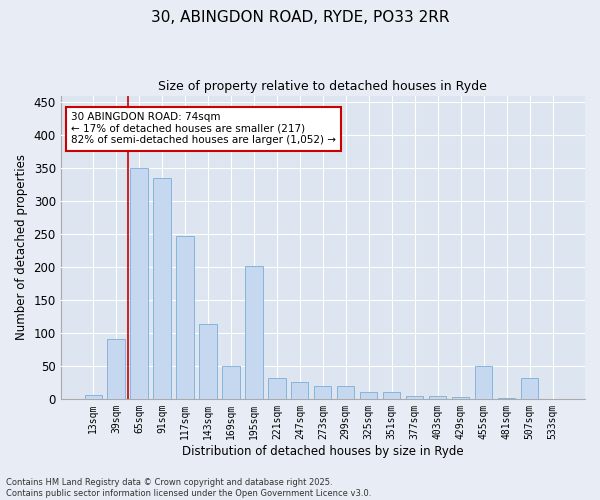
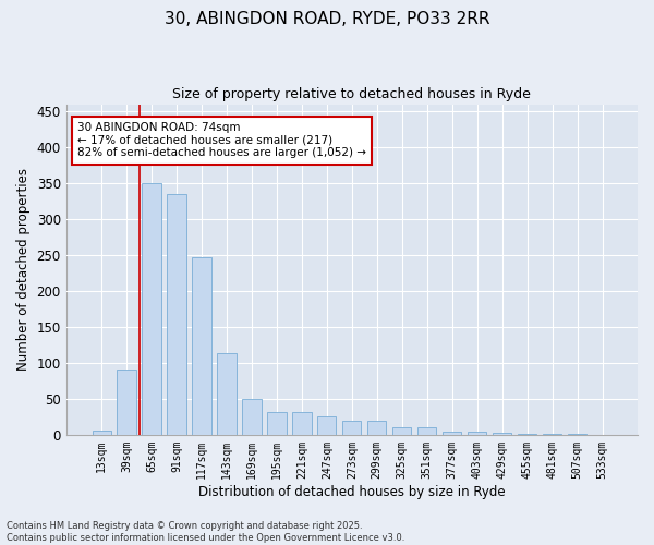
195sqm: 202 -> 31
455sqm: 50 -> 2
507sqm: 32 -> 1
